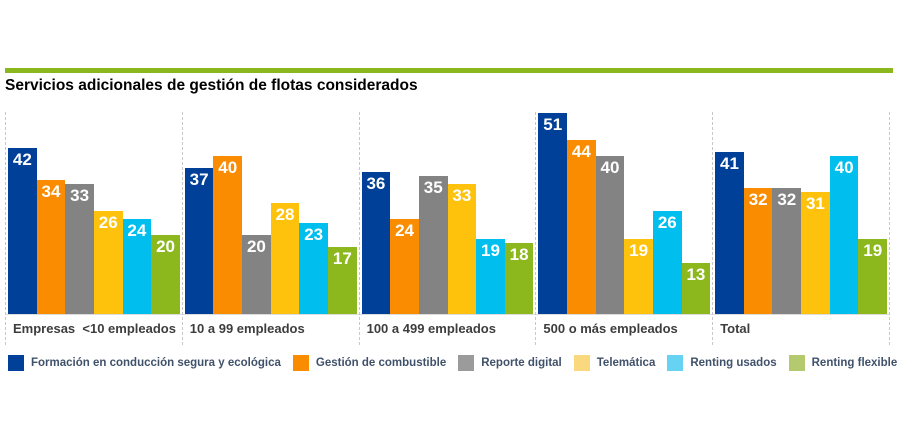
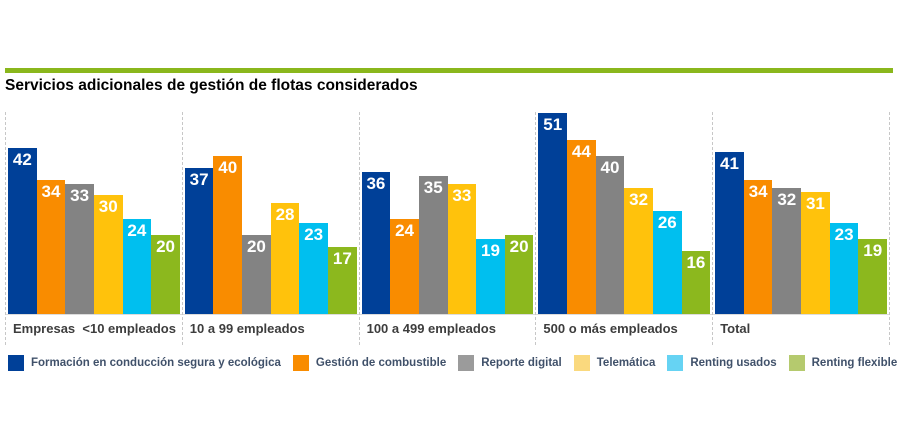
Telemática/Empresas <10 empleados: 26 -> 30
Renting flexible/100 a 499 empleados: 18 -> 20
Telemática/500 o más empleados: 19 -> 32
Renting flexible/500 o más empleados: 13 -> 16
Gestión de combustible/Total: 32 -> 34
Renting usados/Total: 40 -> 23
